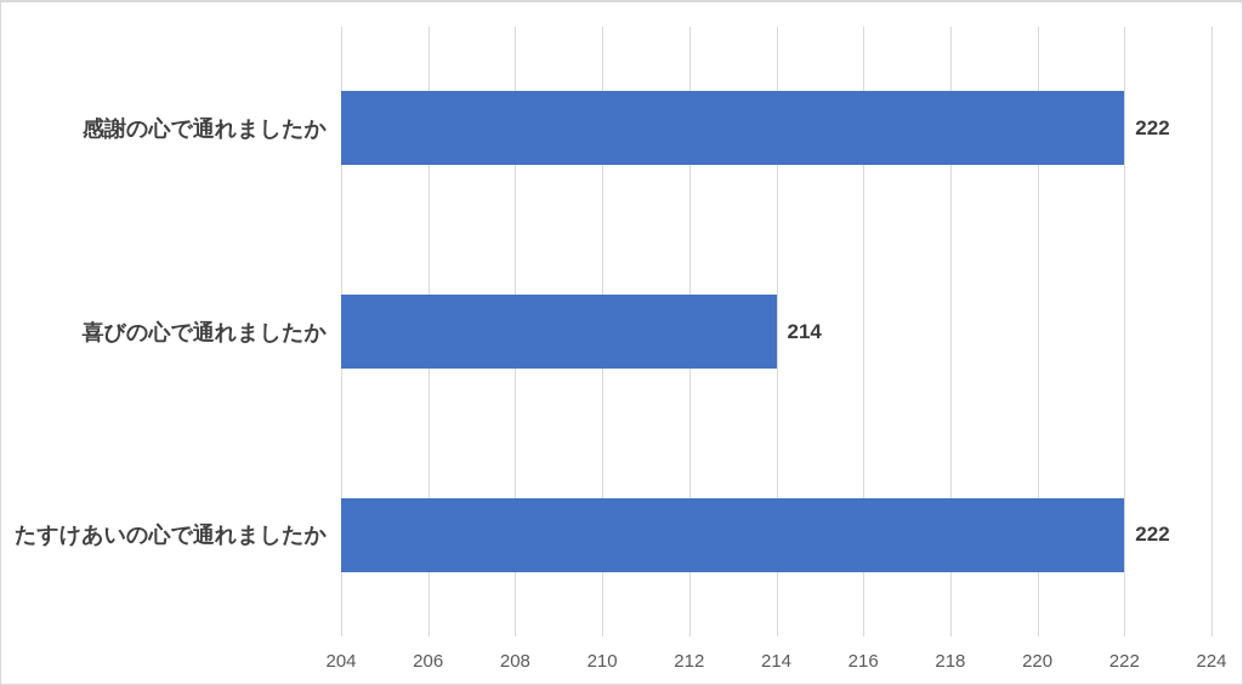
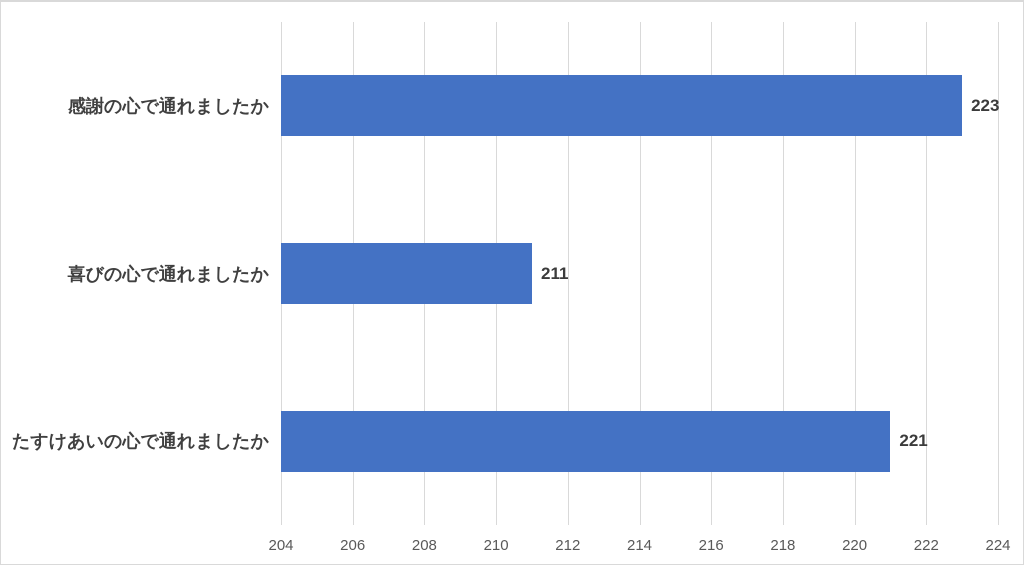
感謝の心で通れましたか: 222 -> 223
喜びの心で通れましたか: 214 -> 211
たすけあいの心で通れましたか: 222 -> 221
